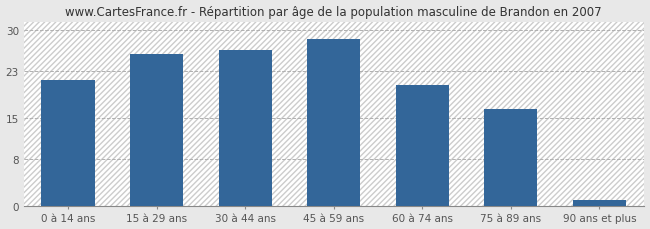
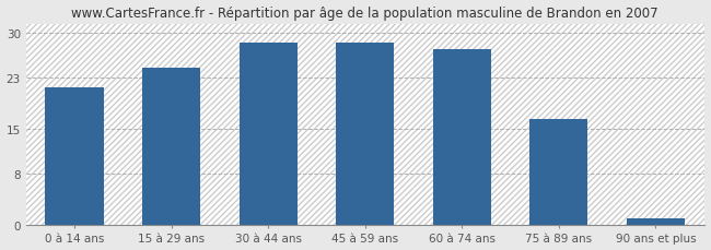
15 à 29 ans: 26.0 -> 24.5
30 à 44 ans: 26.6 -> 28.5
60 à 74 ans: 20.6 -> 27.5
